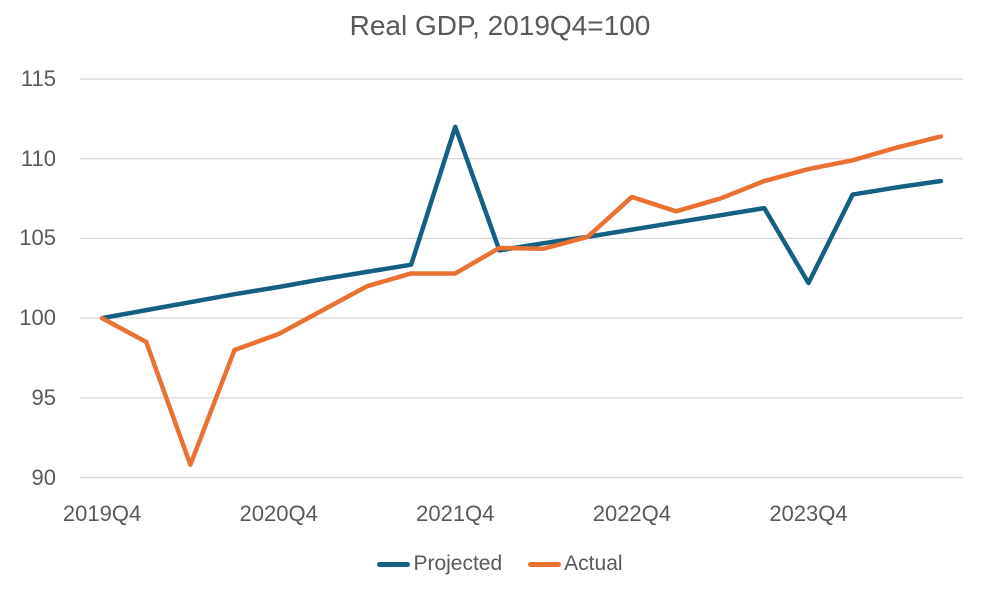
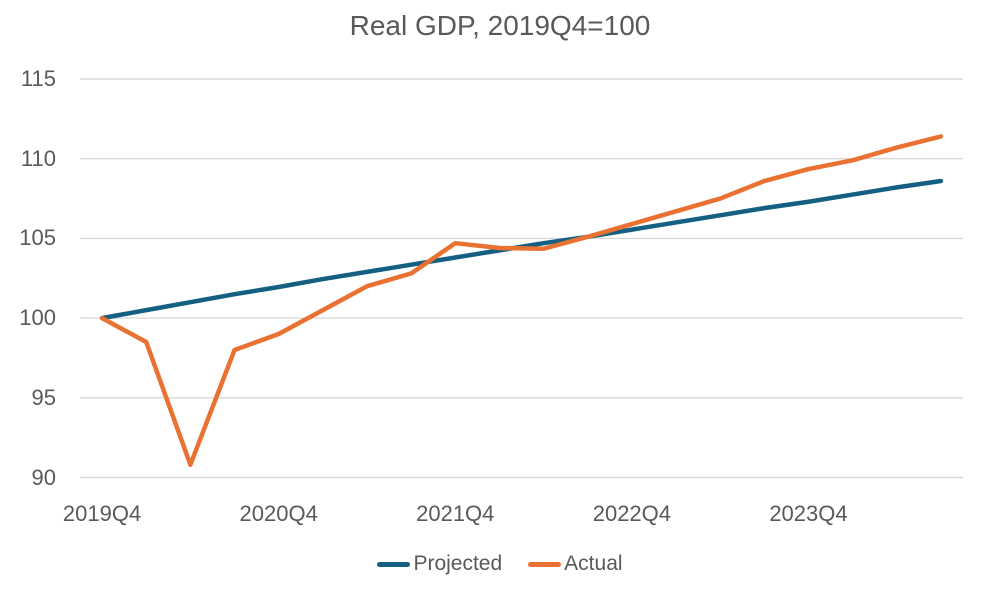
Projected/2021Q4: 112.0 -> 103.8
Actual/2021Q4: 102.8 -> 104.7
Actual/2022Q4: 107.6 -> 105.9
Projected/2023Q4: 102.2 -> 107.3
